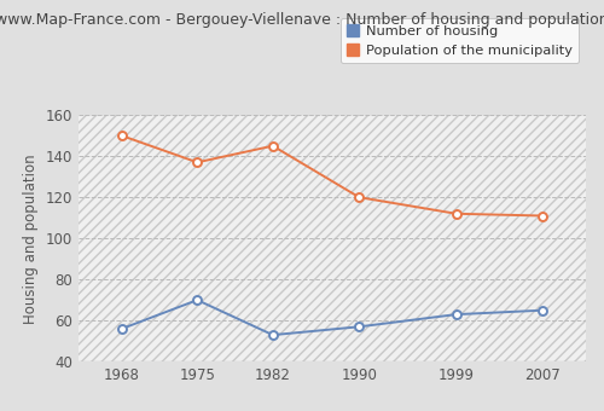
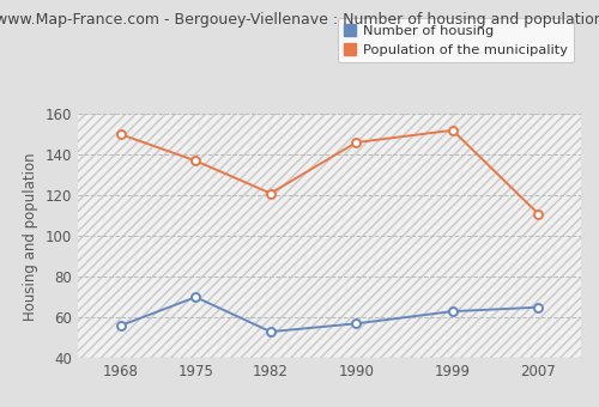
Population of the municipality/1982: 145 -> 121
Population of the municipality/1990: 120 -> 146
Population of the municipality/1999: 112 -> 152
